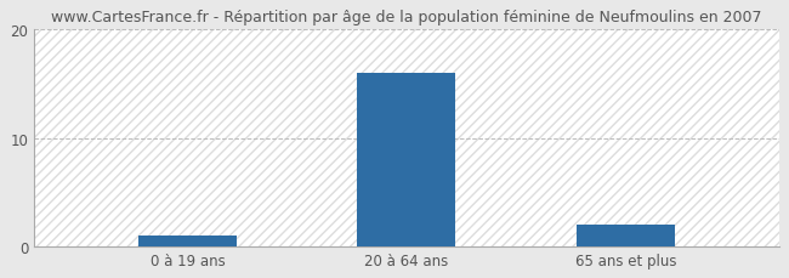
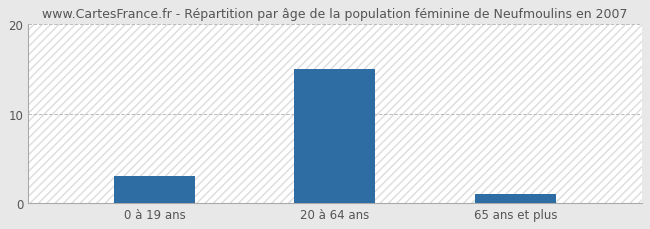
0 à 19 ans: 1 -> 3
20 à 64 ans: 16 -> 15
65 ans et plus: 2 -> 1
